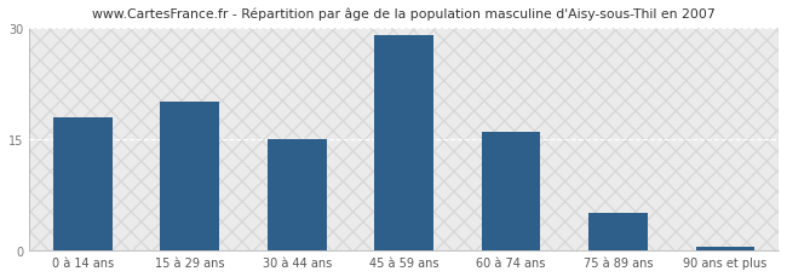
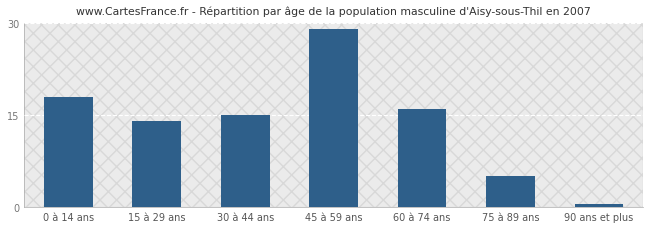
15 à 29 ans: 20.0 -> 14.0
